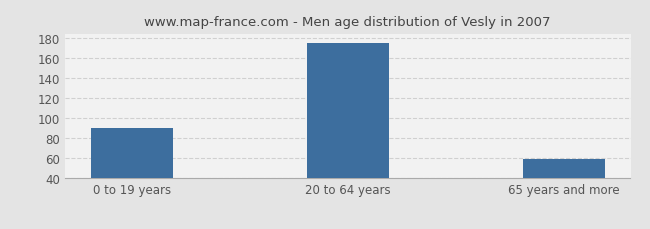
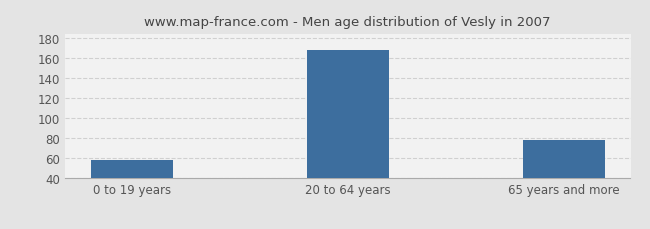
0 to 19 years: 90 -> 58
20 to 64 years: 175 -> 168
65 years and more: 59 -> 78
